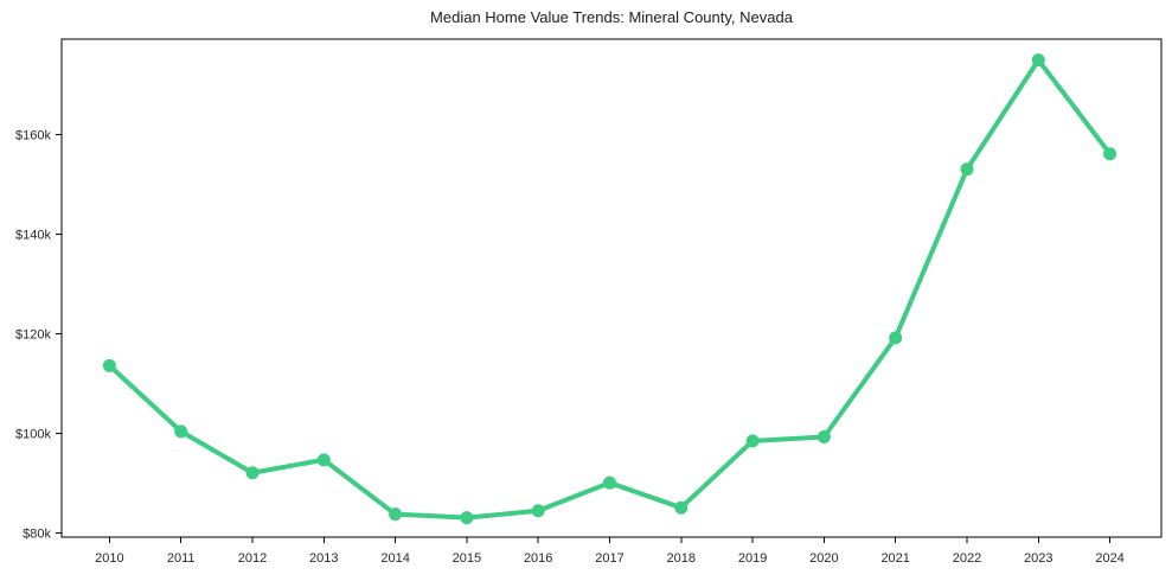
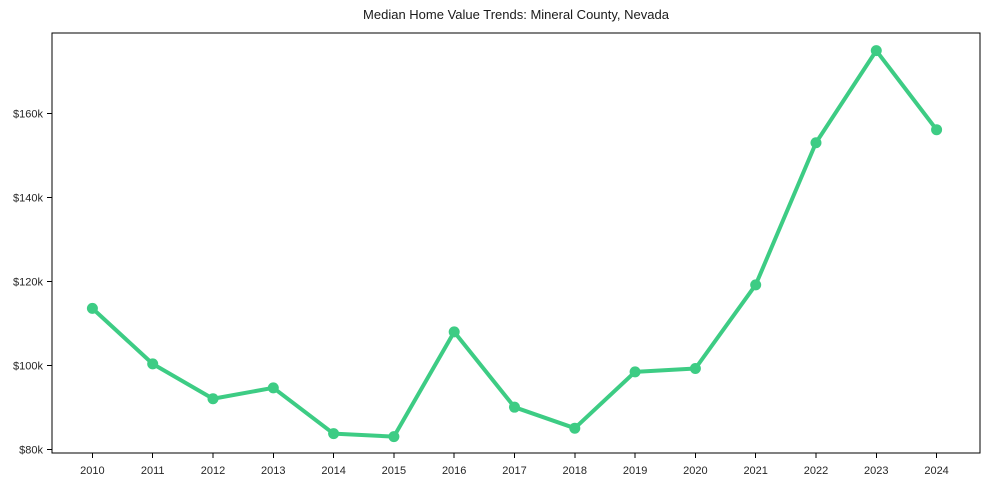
2016: $84k -> $108k
